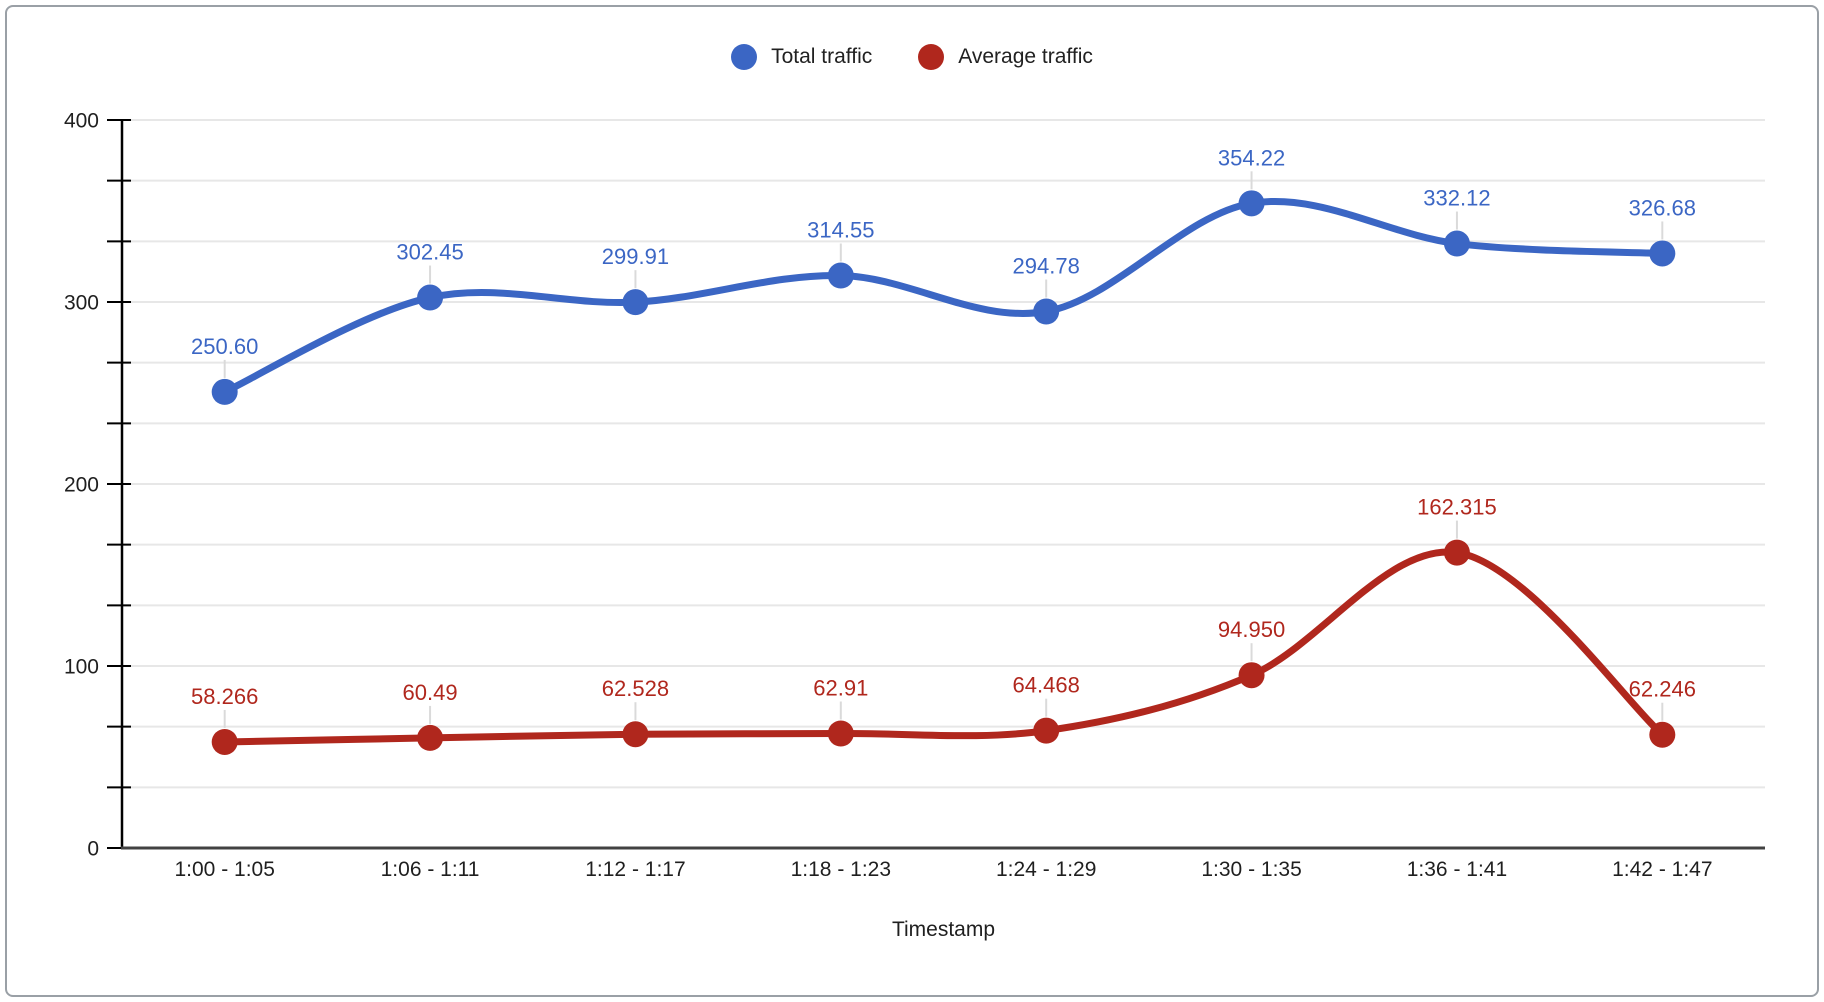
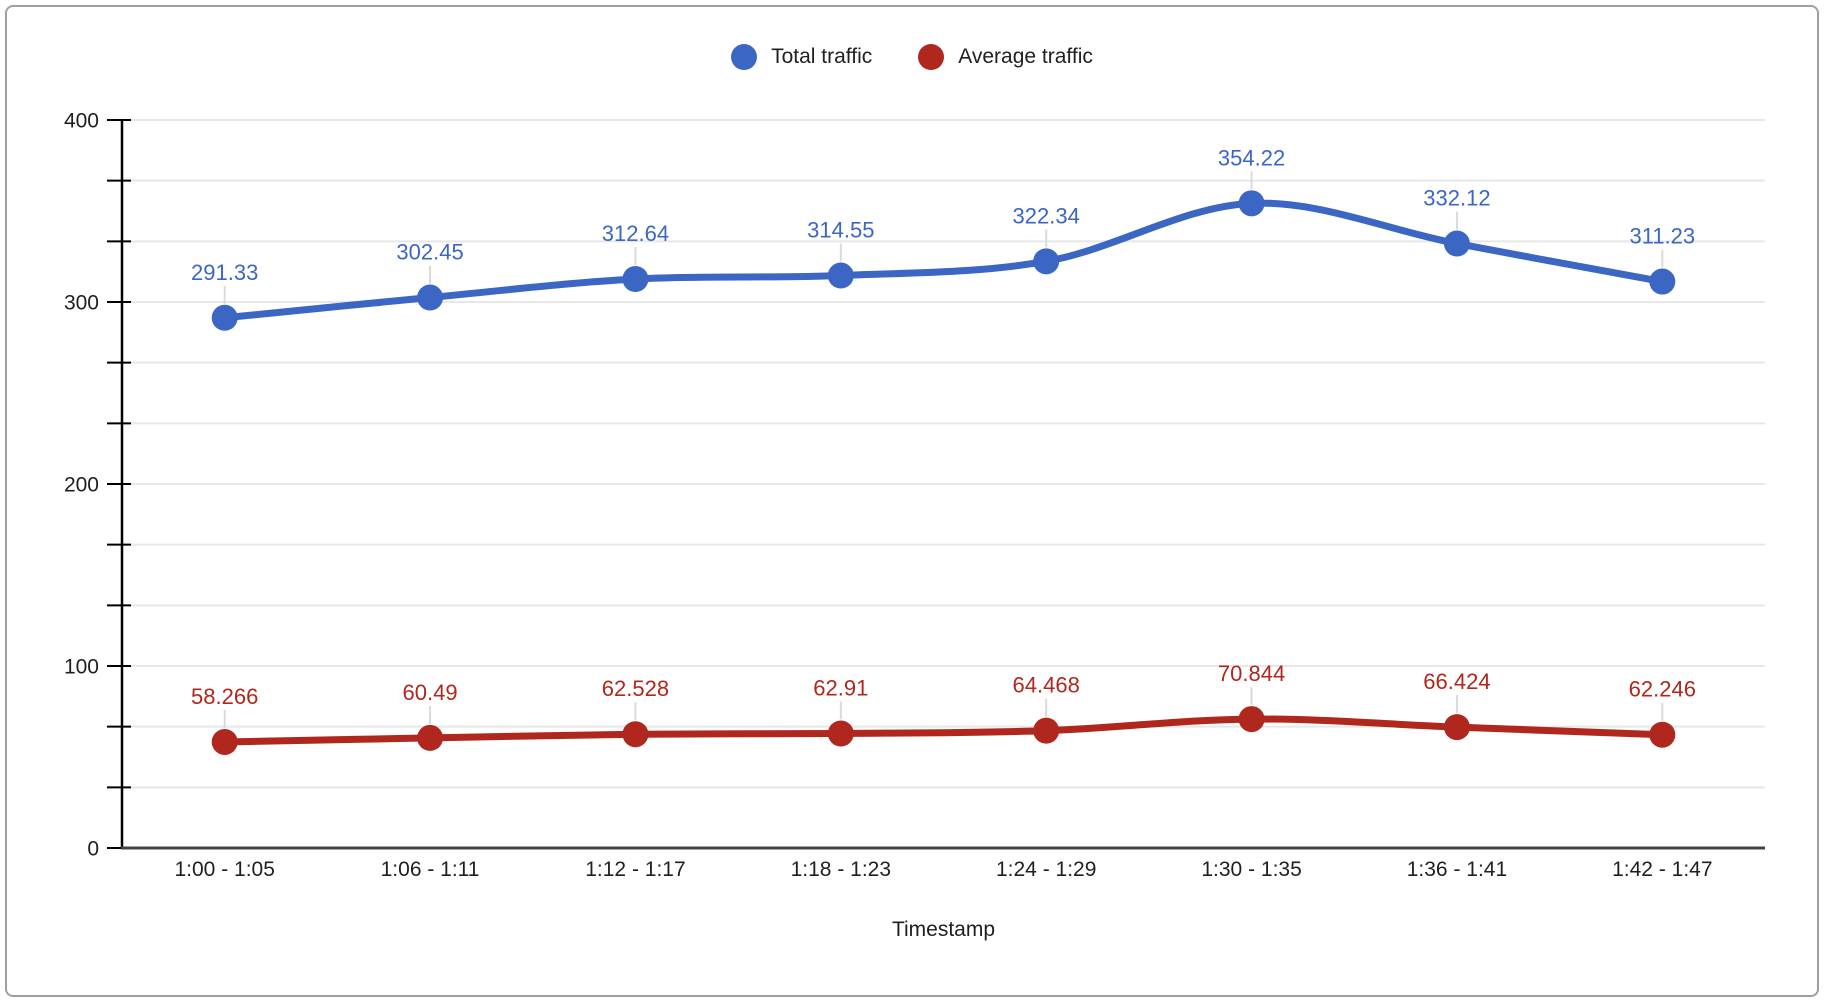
Total traffic/1:00 - 1:05: 250.60 -> 291.33
Total traffic/1:12 - 1:17: 299.91 -> 312.64
Total traffic/1:24 - 1:29: 294.78 -> 322.34
Average traffic/1:30 - 1:35: 94.950 -> 70.844
Average traffic/1:36 - 1:41: 162.315 -> 66.424
Total traffic/1:42 - 1:47: 326.68 -> 311.23
